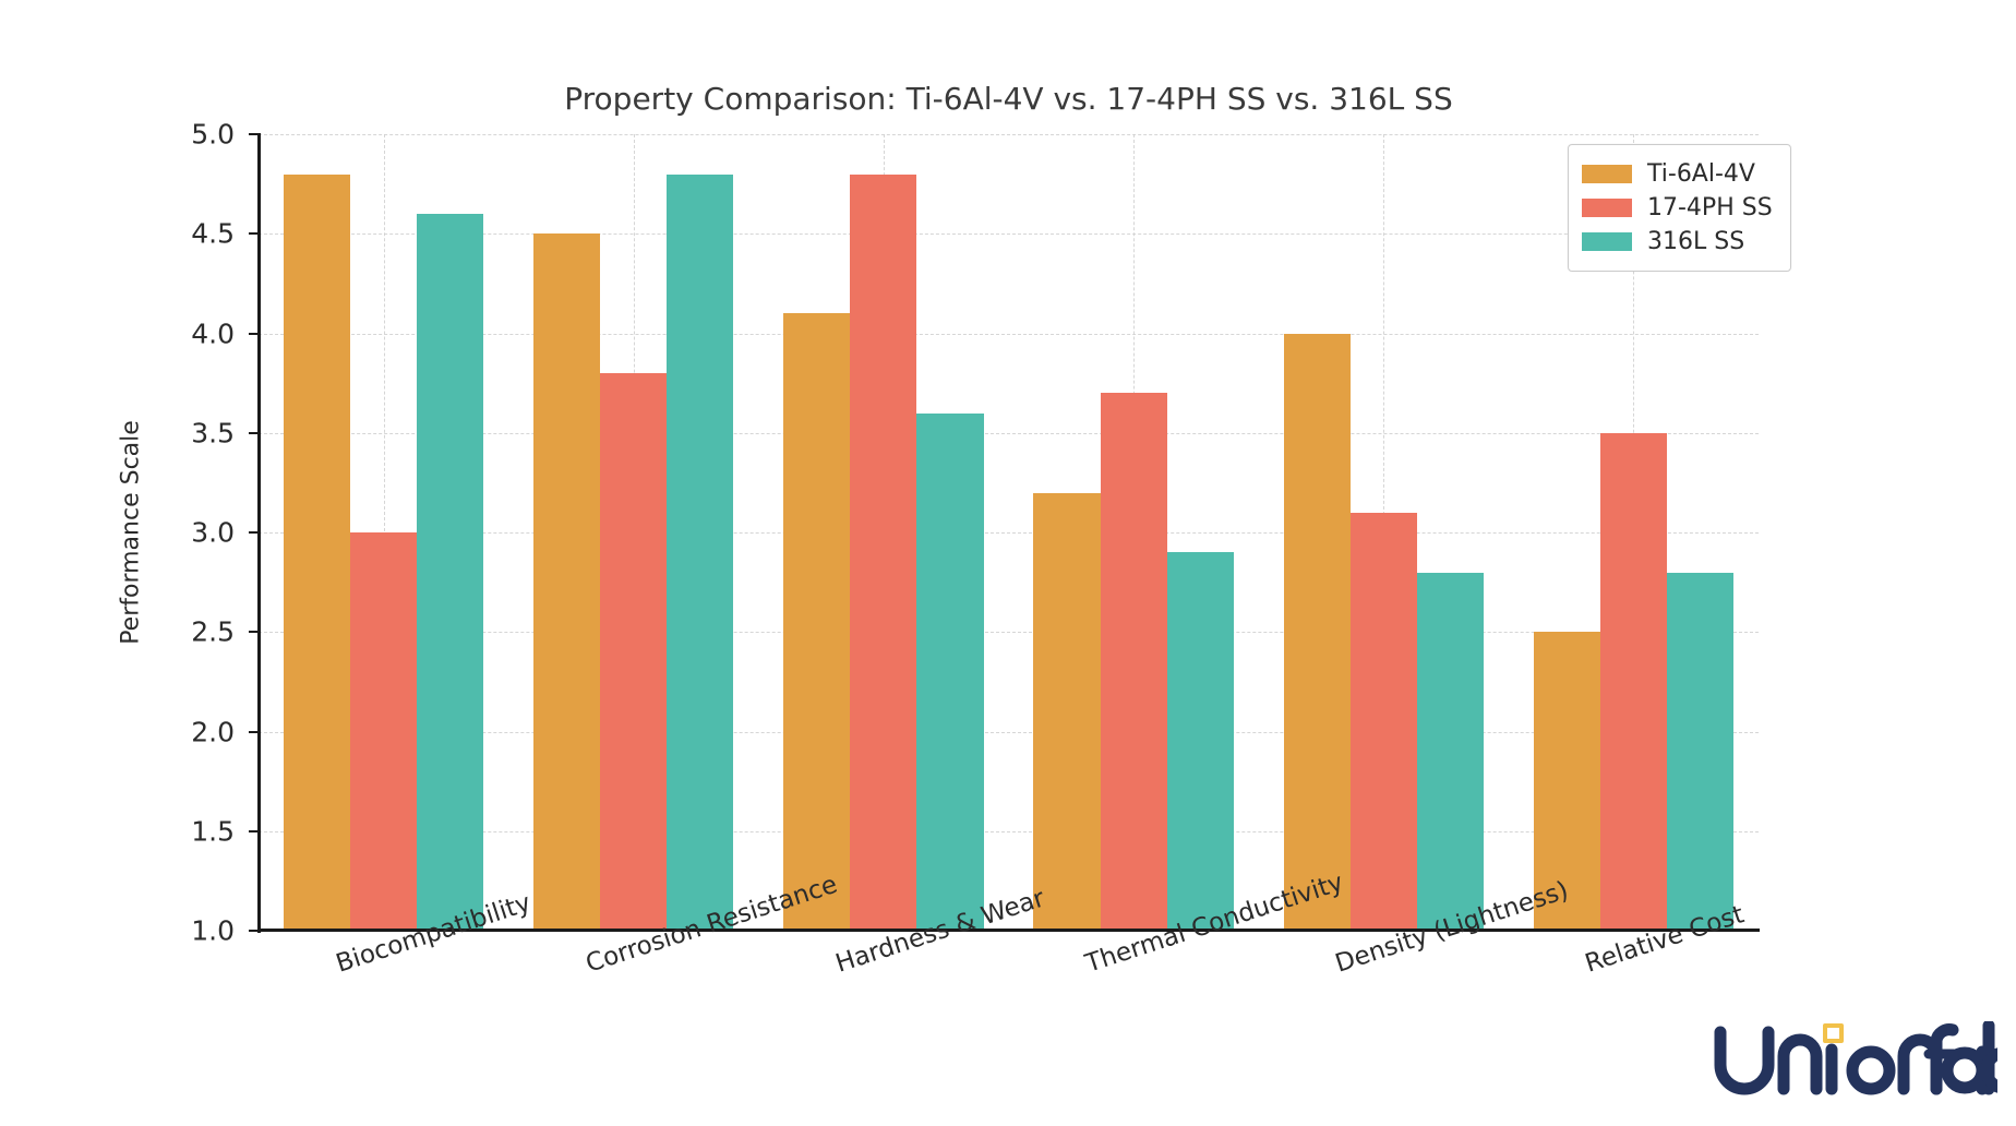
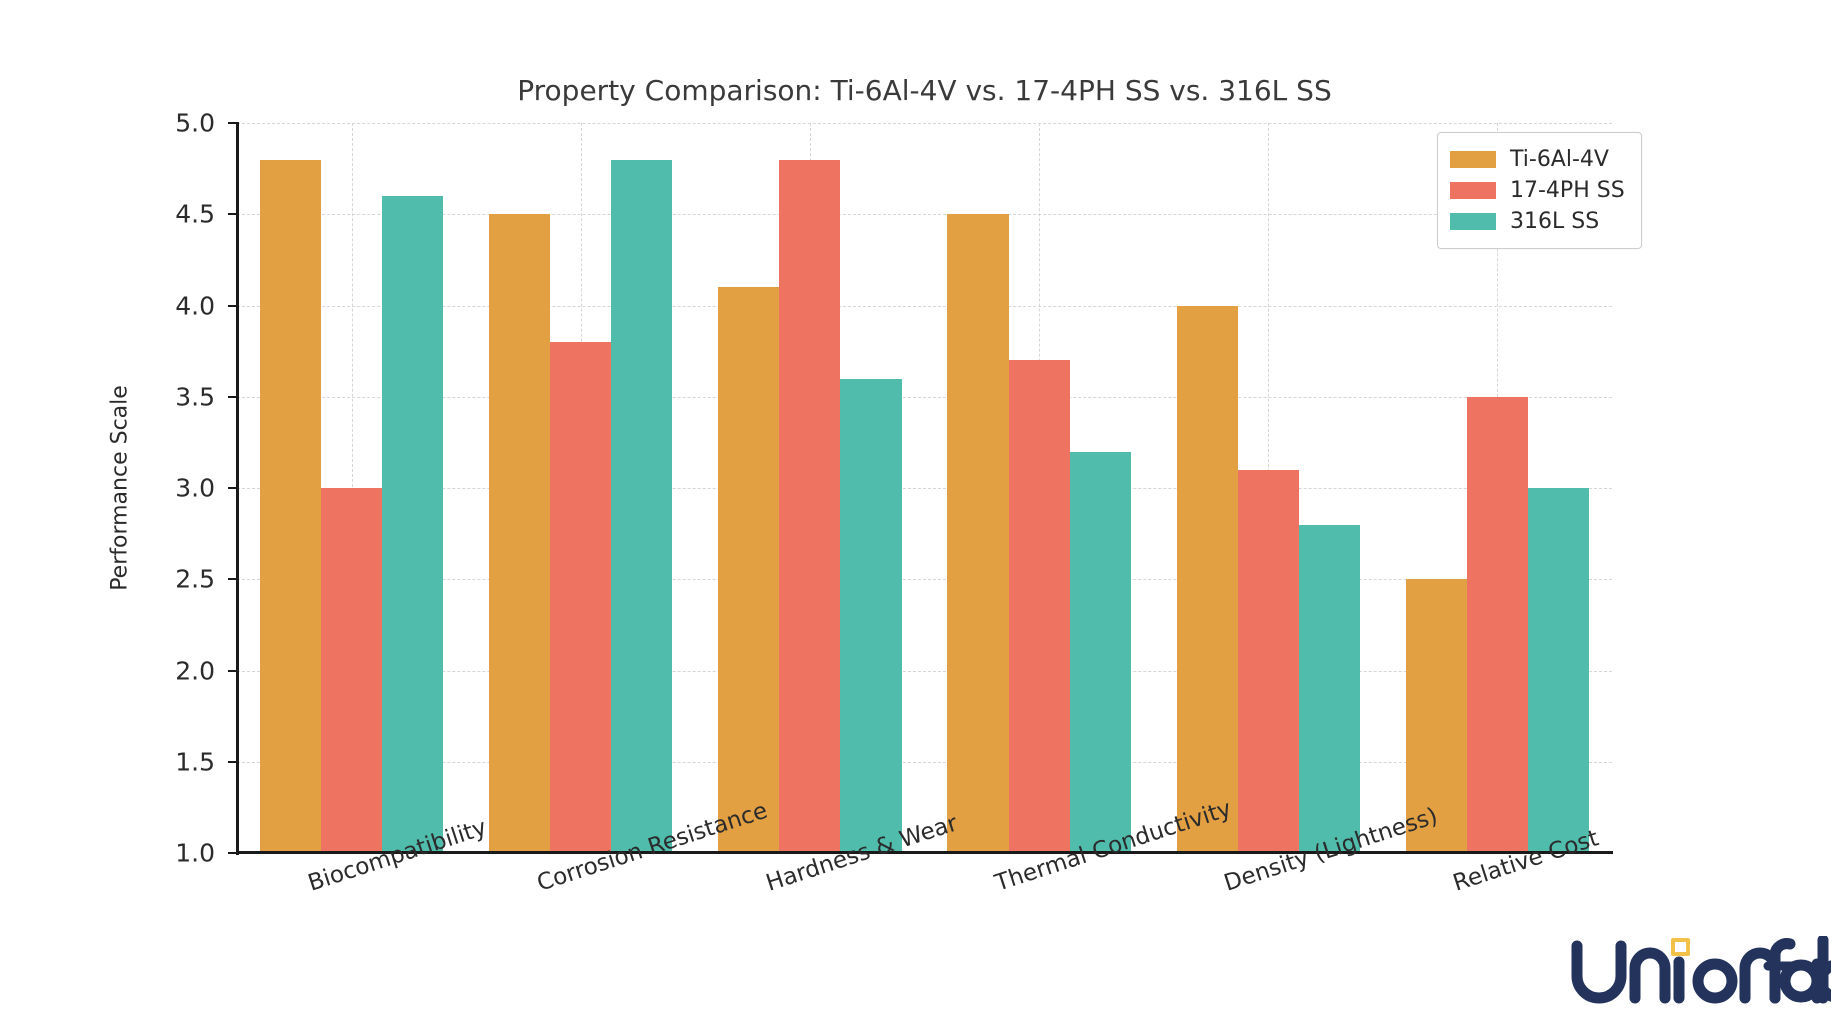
Ti-6Al-4V/Thermal Conductivity: 3.2 -> 4.5
316L SS/Thermal Conductivity: 2.9 -> 3.2
316L SS/Relative Cost: 2.8 -> 3.0
